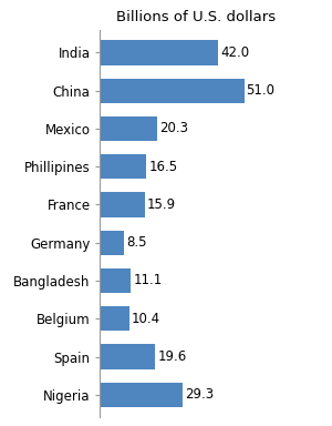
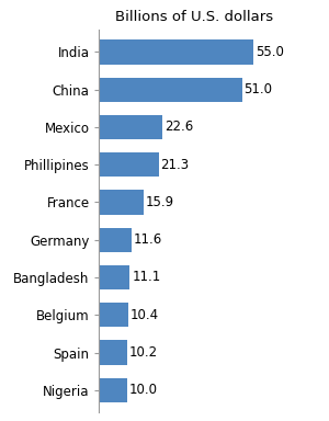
India: 42.0 -> 55.0
Mexico: 20.3 -> 22.6
Phillipines: 16.5 -> 21.3
Germany: 8.5 -> 11.6
Spain: 19.6 -> 10.2
Nigeria: 29.3 -> 10.0
